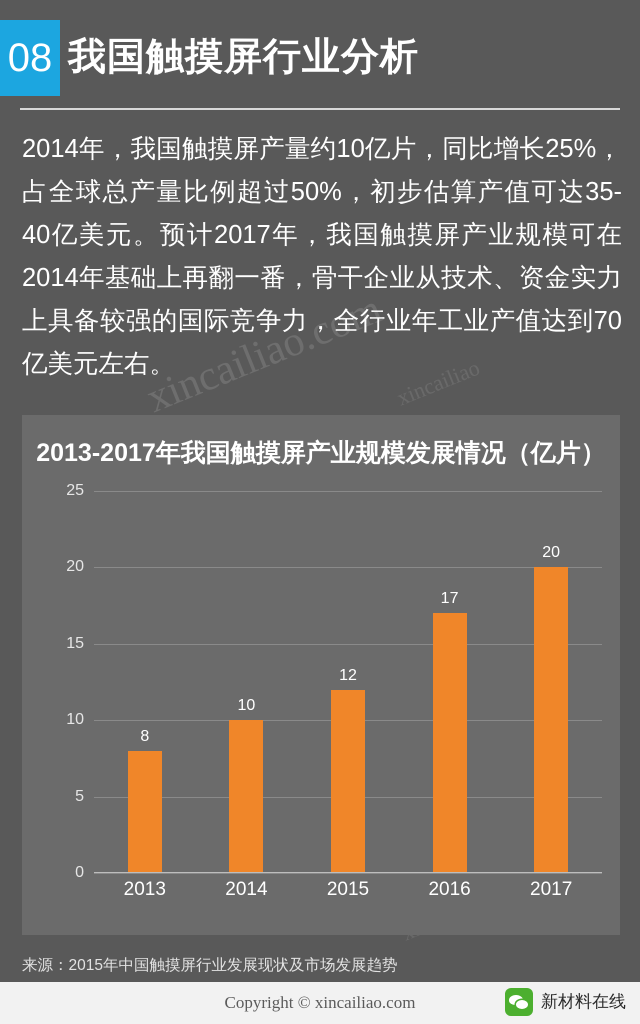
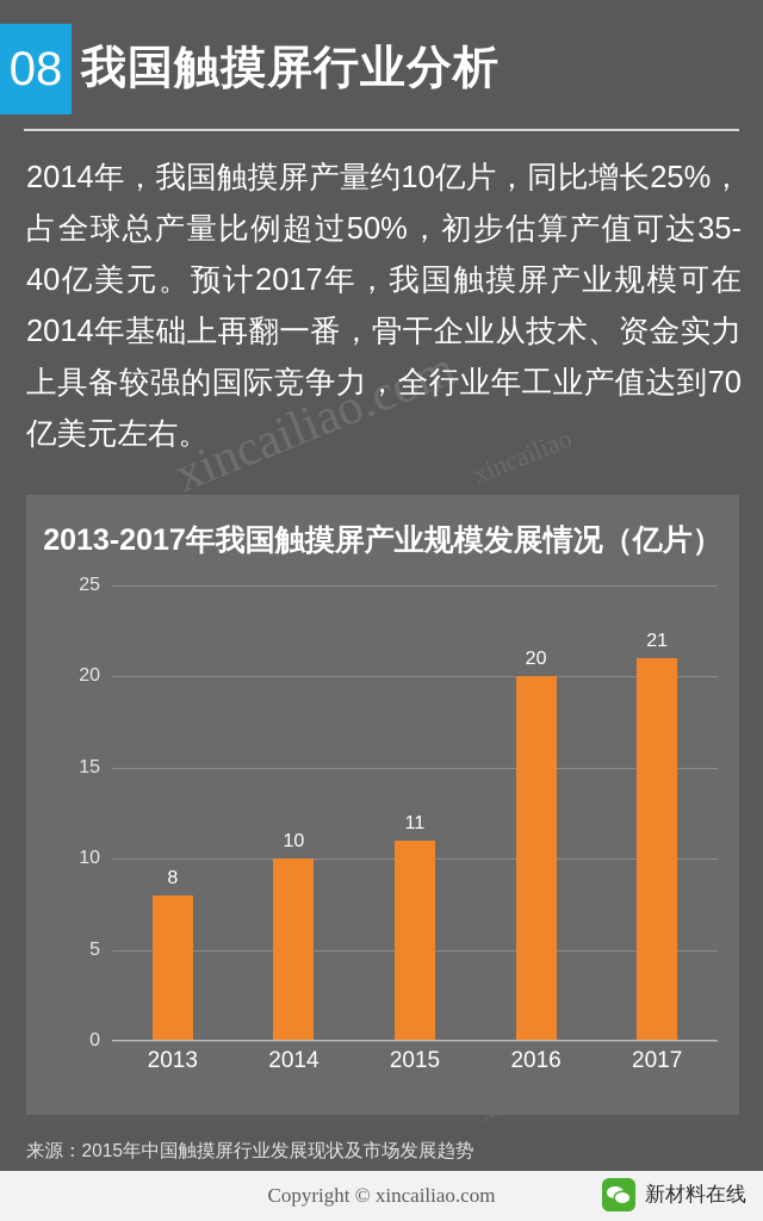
2015: 12 -> 11
2016: 17 -> 20
2017: 20 -> 21
